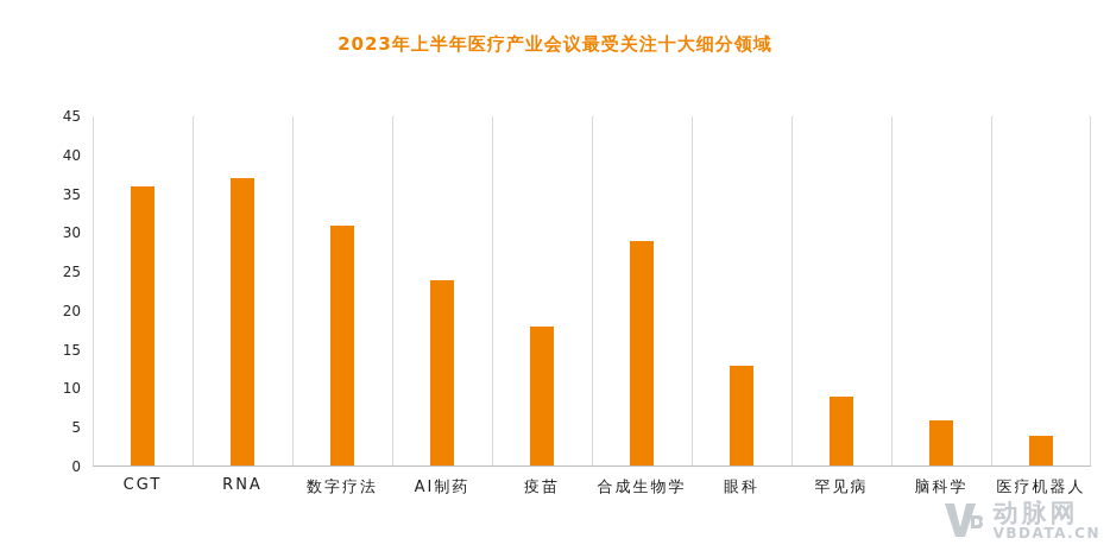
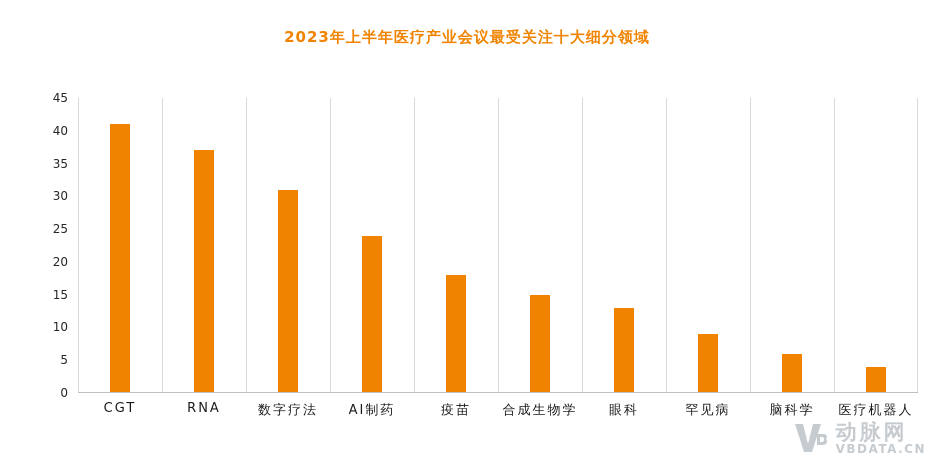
CGT: 36 -> 41
合成生物学: 29 -> 15
